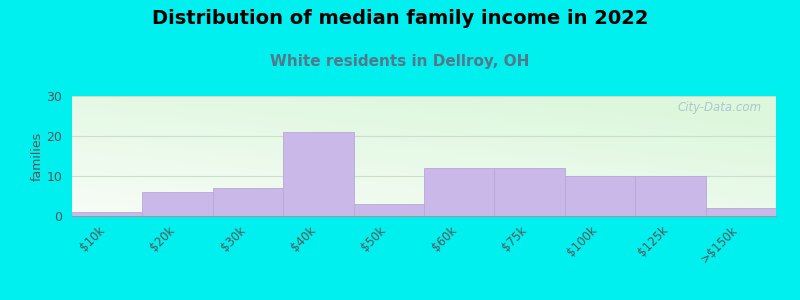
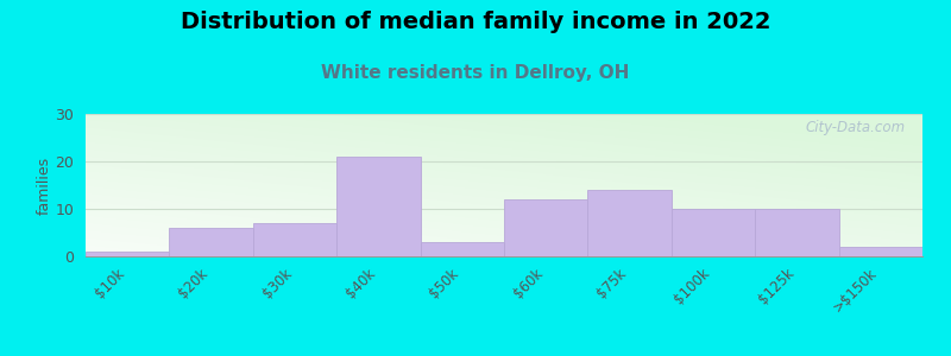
$75k: 12 -> 14
